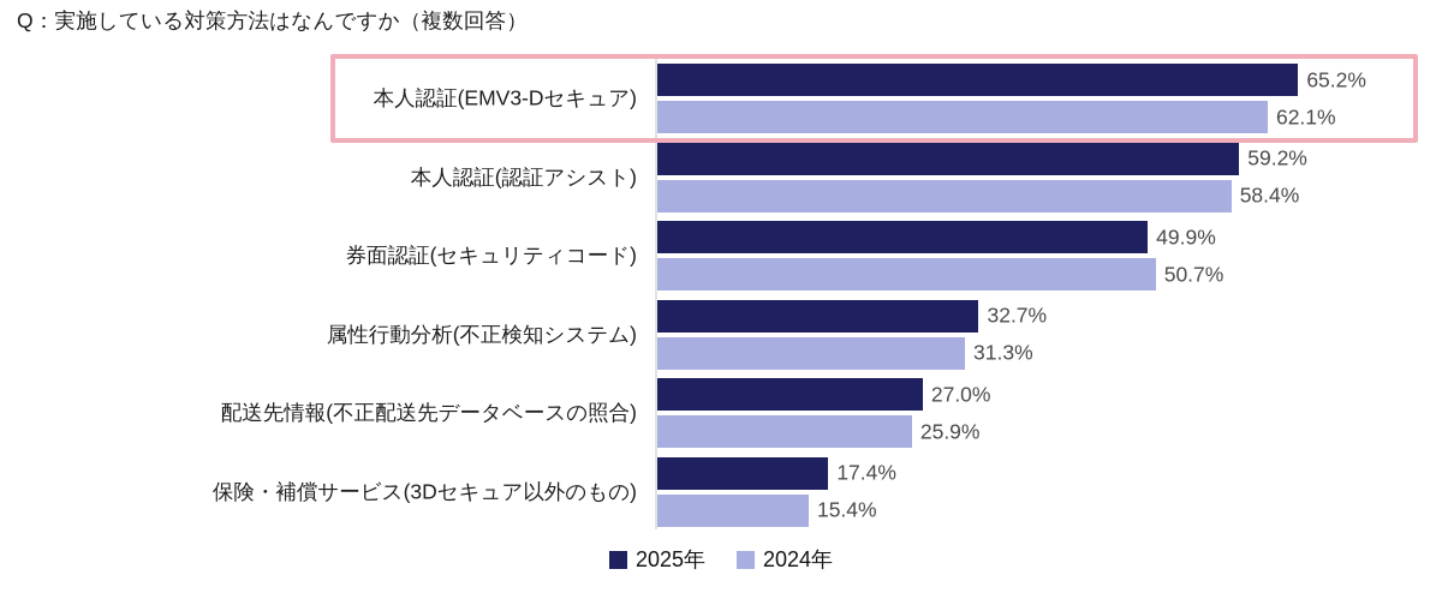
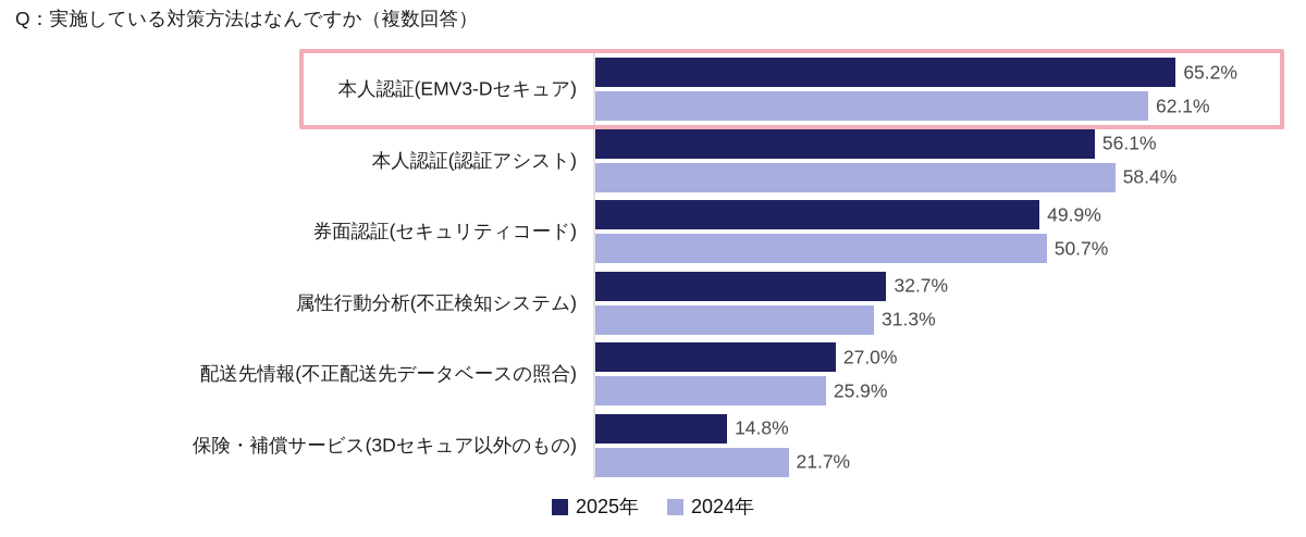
2025年/本人認証(認証アシスト): 59.2% -> 56.1%
2025年/保険・補償サービス(3Dセキュア以外のもの): 17.4% -> 14.8%
2024年/保険・補償サービス(3Dセキュア以外のもの): 15.4% -> 21.7%
